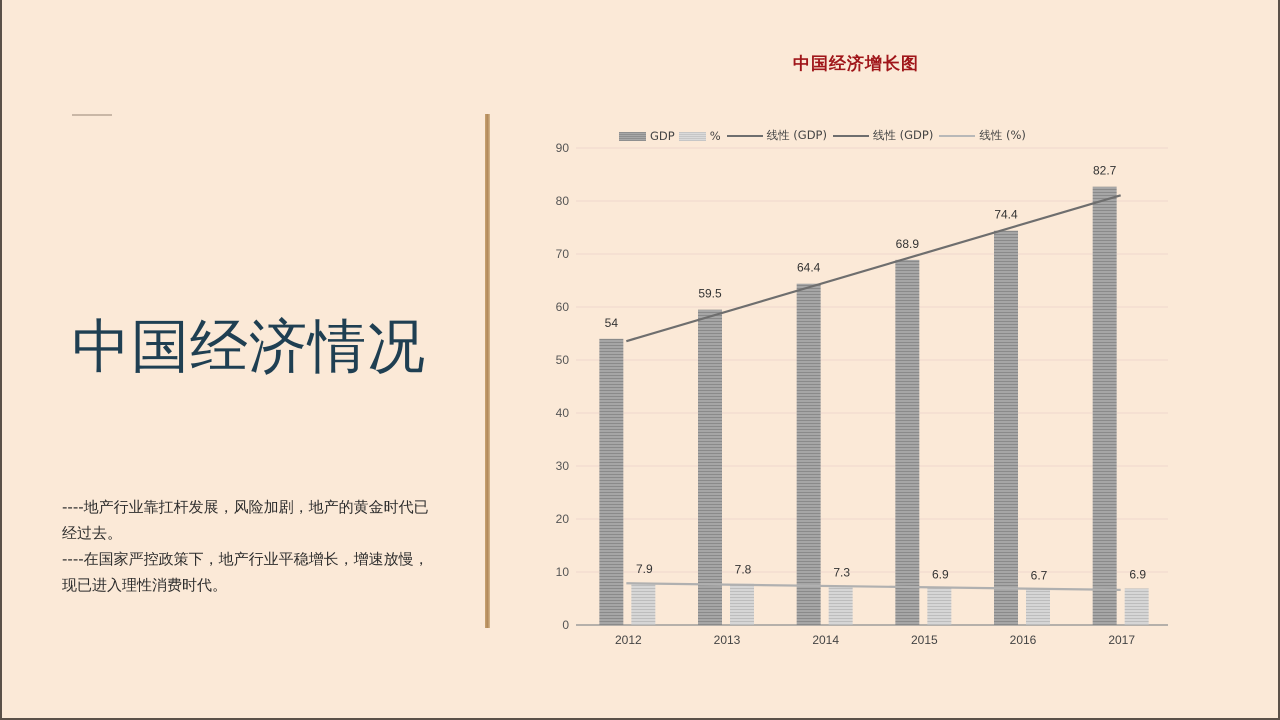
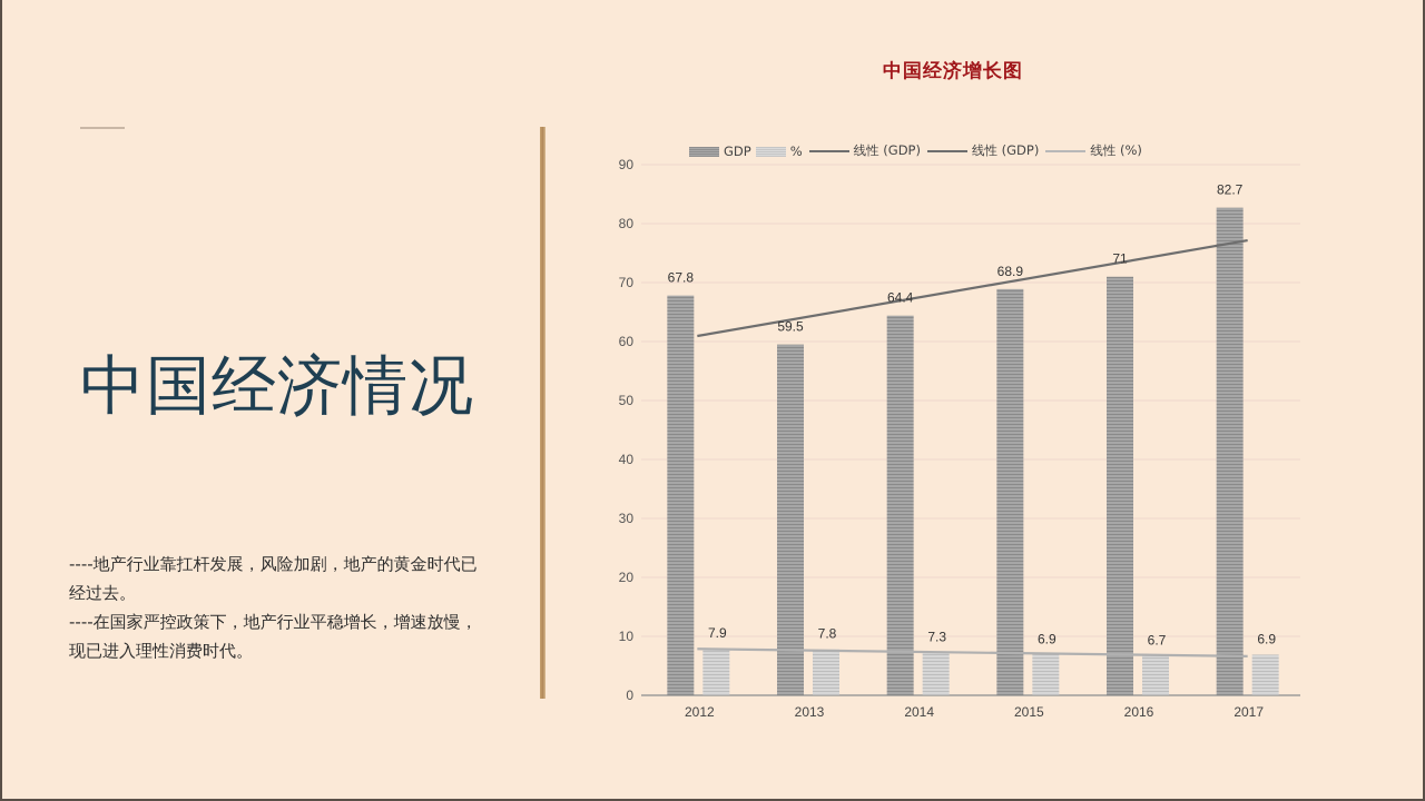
GDP/2012: 54 -> 67.8
GDP/2016: 74.4 -> 71
